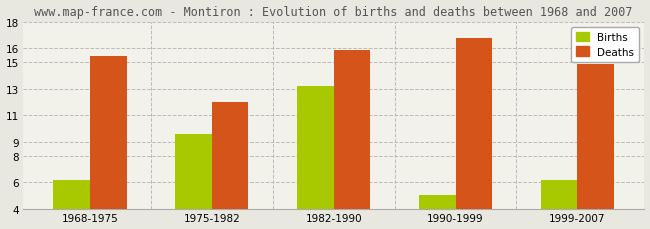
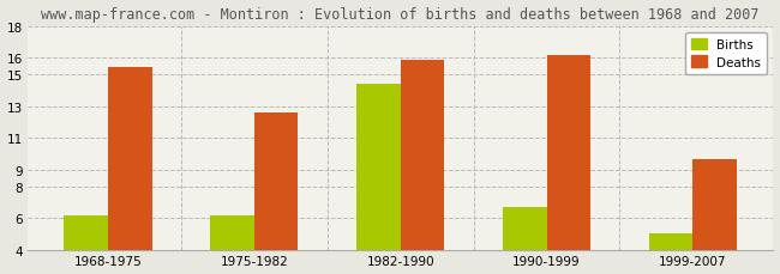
Births/1975-1982: 9.6 -> 6.2
Deaths/1975-1982: 12.0 -> 12.6
Births/1982-1990: 13.2 -> 14.4
Births/1990-1999: 5.1 -> 6.7
Deaths/1990-1999: 16.8 -> 16.2
Births/1999-2007: 6.2 -> 5.1
Deaths/1999-2007: 14.8 -> 9.7
